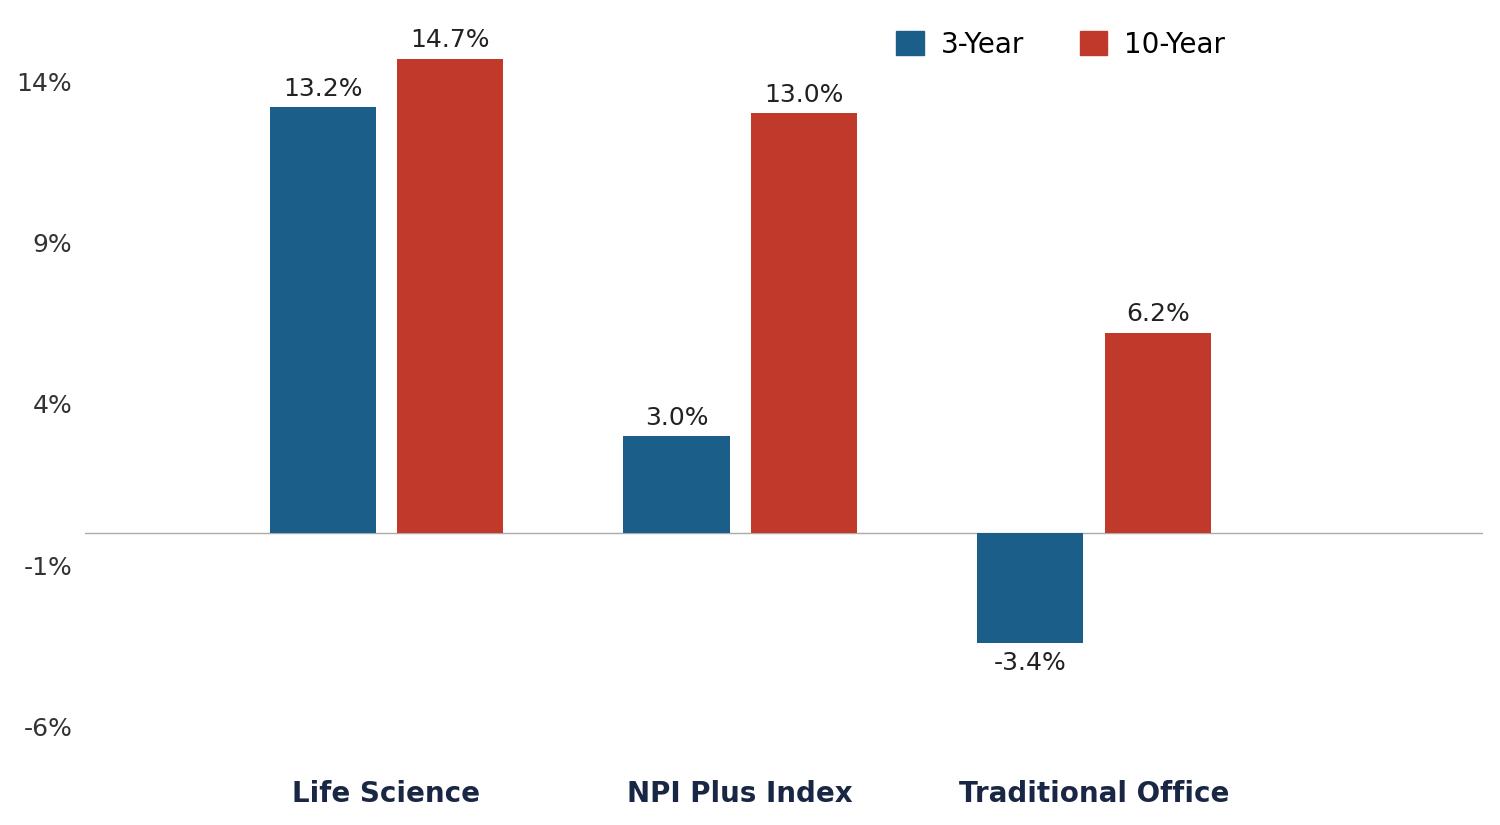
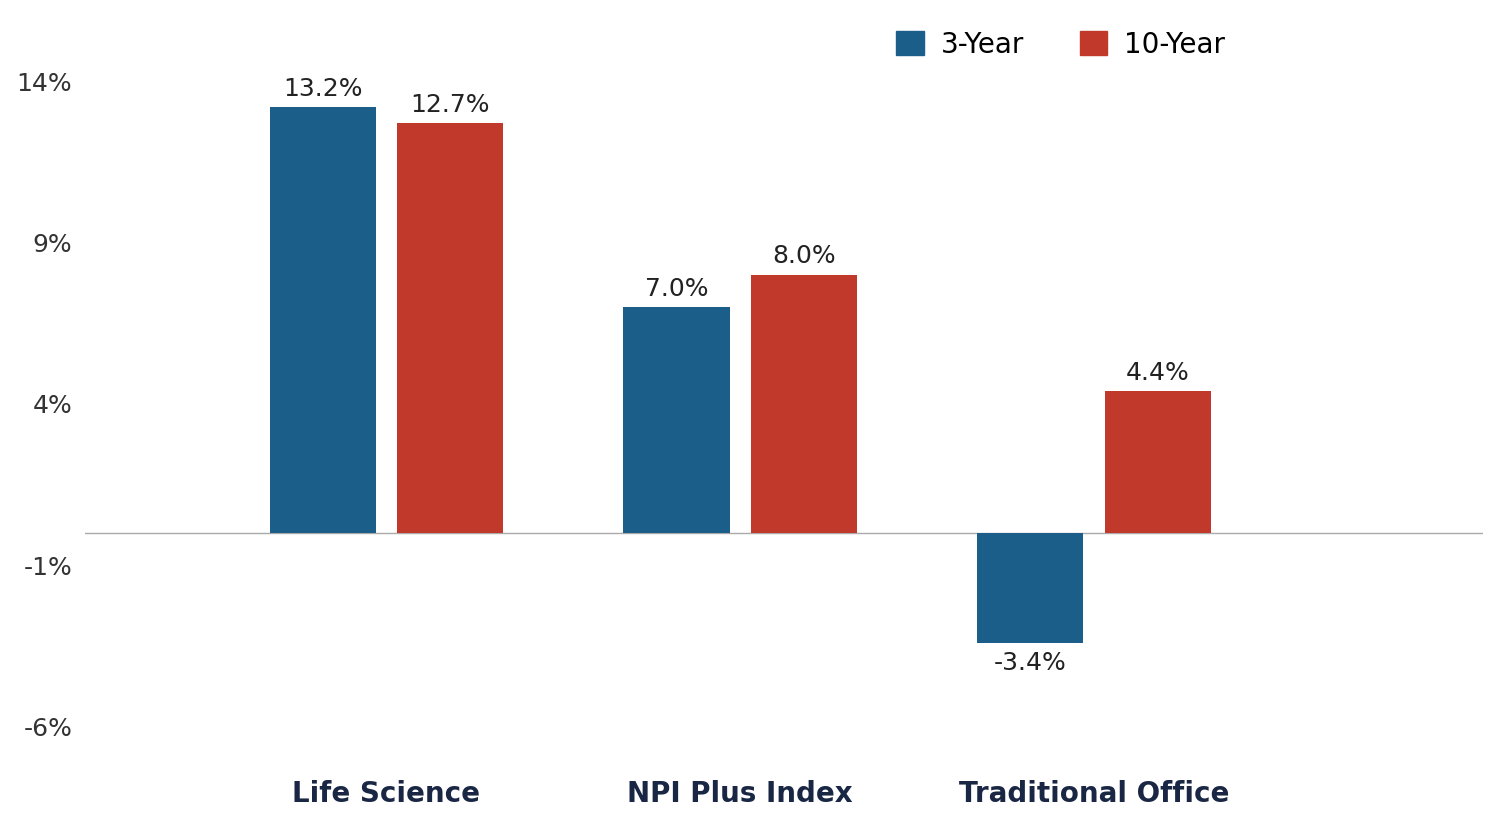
10-Year/Life Science: 14.7% -> 12.7%
3-Year/NPI Plus Index: 3.0% -> 7.0%
10-Year/NPI Plus Index: 13.0% -> 8.0%
10-Year/Traditional Office: 6.2% -> 4.4%
